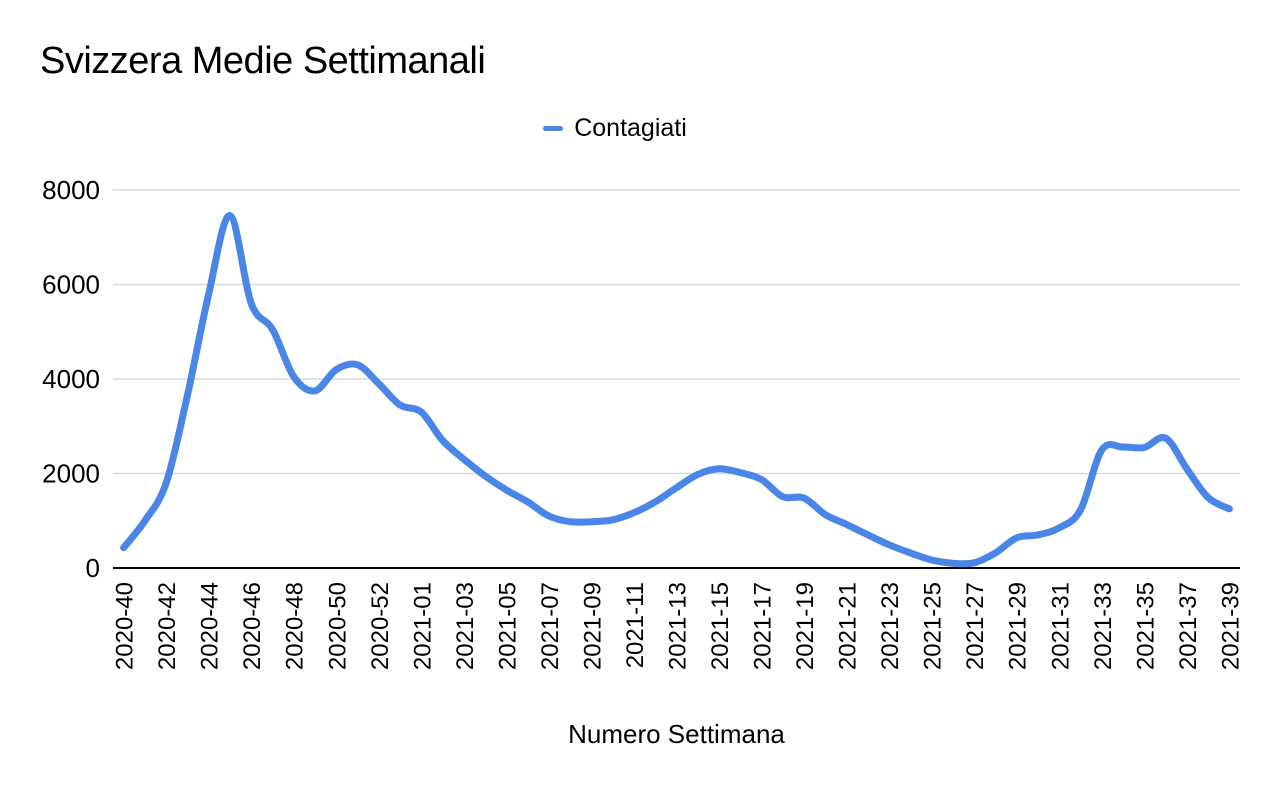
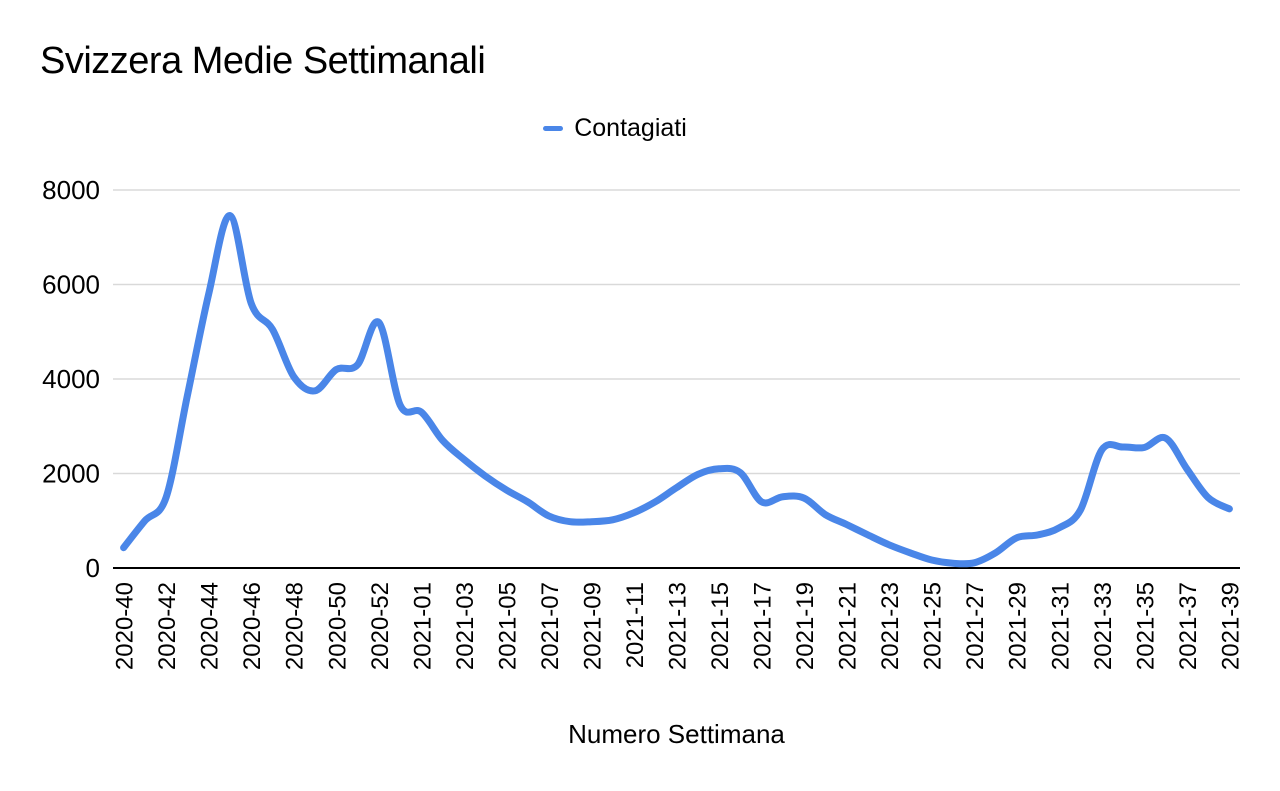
2020-42: 1800 -> 1500
2020-52: 3900 -> 5200
2021-17: 1900 -> 1400
